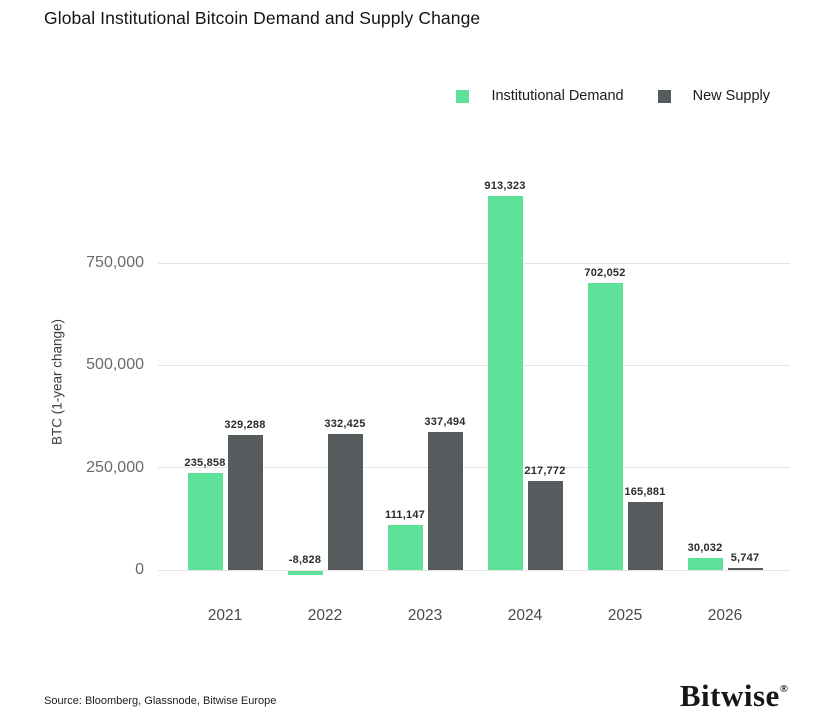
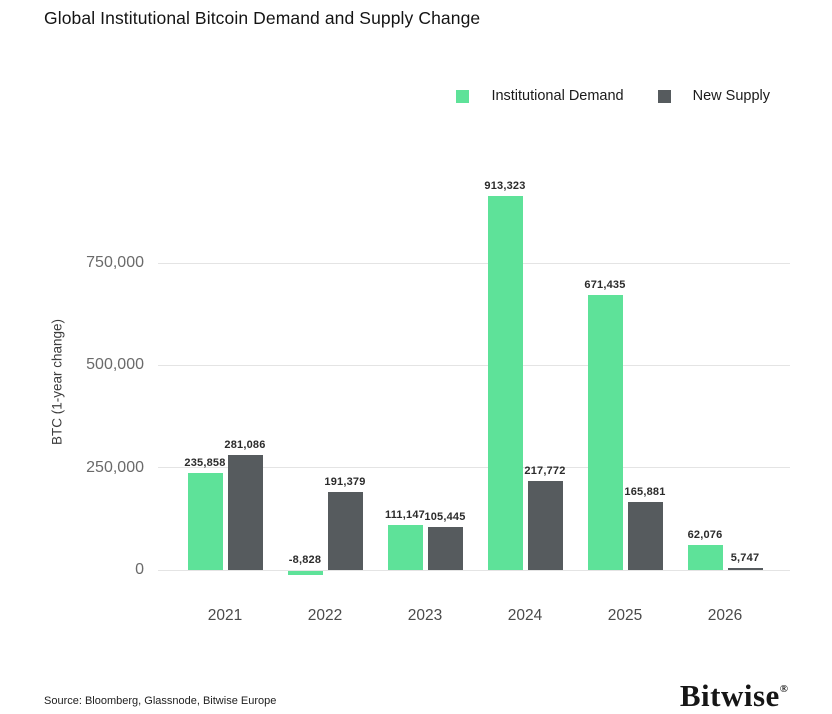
New Supply/2021: 329,288 -> 281,086
New Supply/2022: 332,425 -> 191,379
New Supply/2023: 337,494 -> 105,445
Institutional Demand/2025: 702,052 -> 671,435
Institutional Demand/2026: 30,032 -> 62,076
